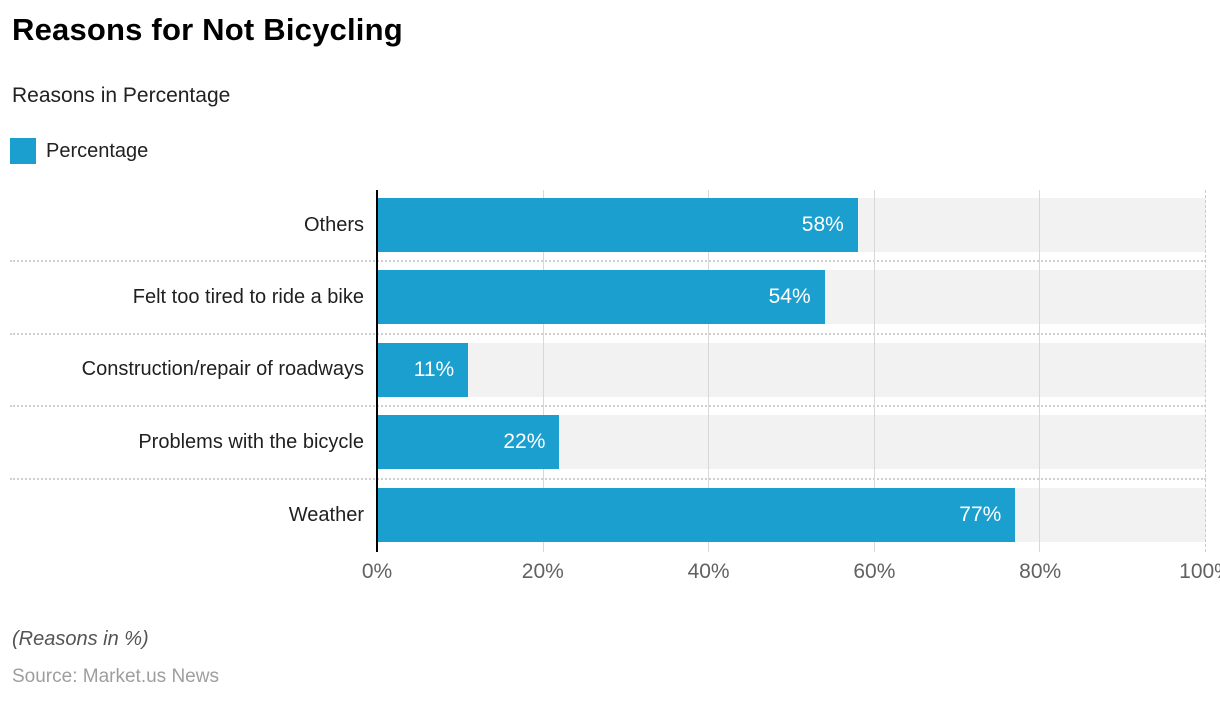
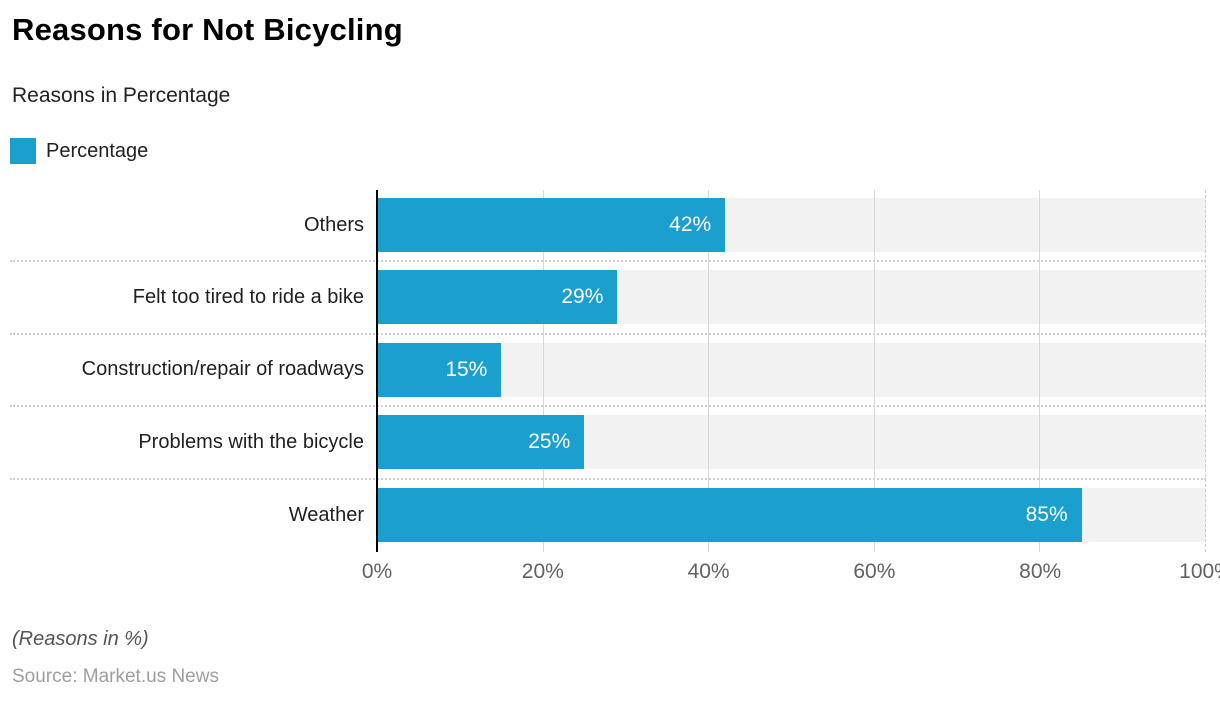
Others: 58% -> 42%
Felt too tired to ride a bike: 54% -> 29%
Construction/repair of roadways: 11% -> 15%
Problems with the bicycle: 22% -> 25%
Weather: 77% -> 85%
